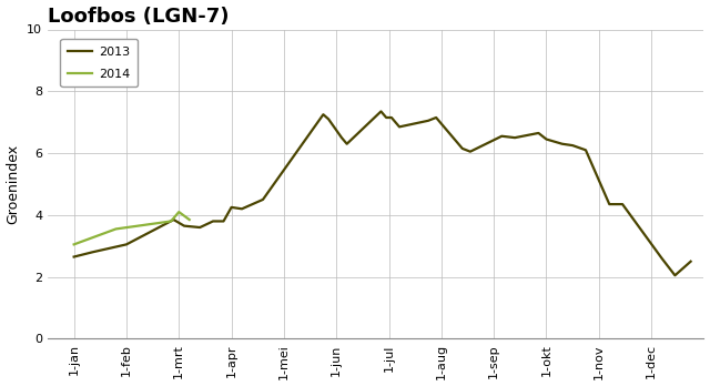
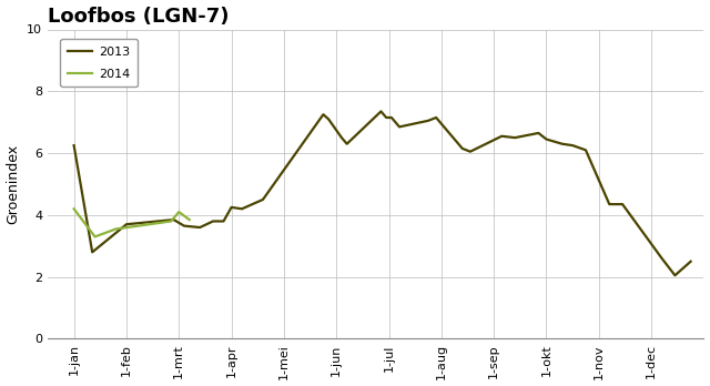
2013/1-jan: 2.65 -> 6.25
2014/1-jan: 3.05 -> 4.20
2013/1-feb: 3.05 -> 3.70
